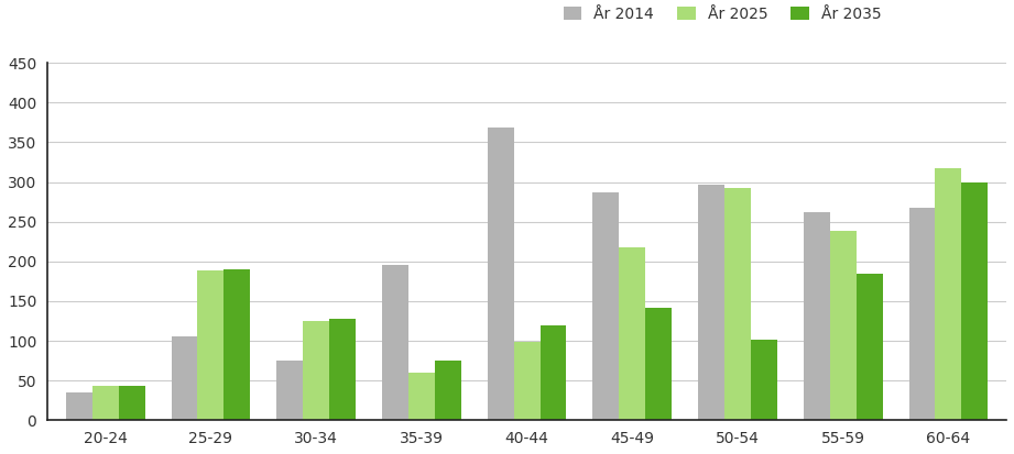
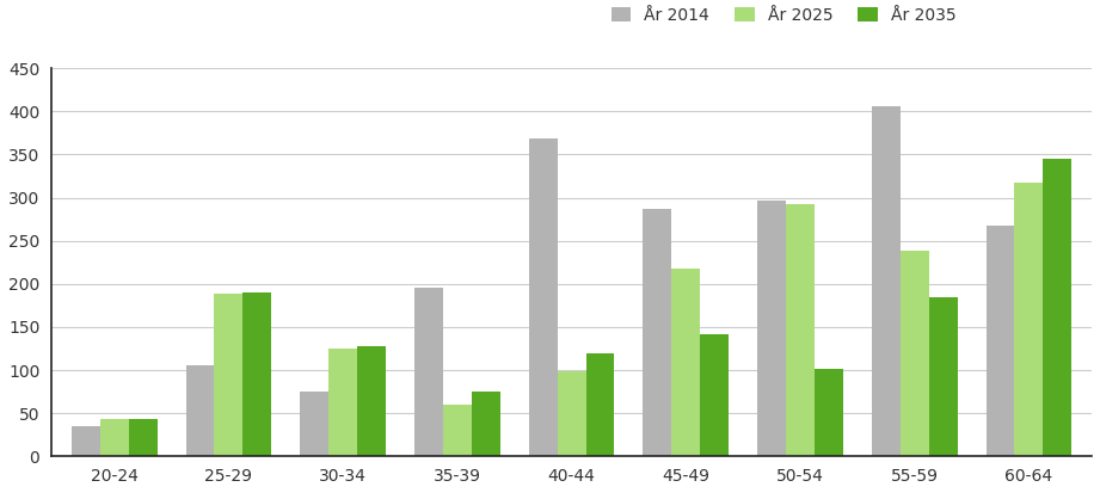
År 2014/55-59: 262 -> 406
År 2035/60-64: 300 -> 345
